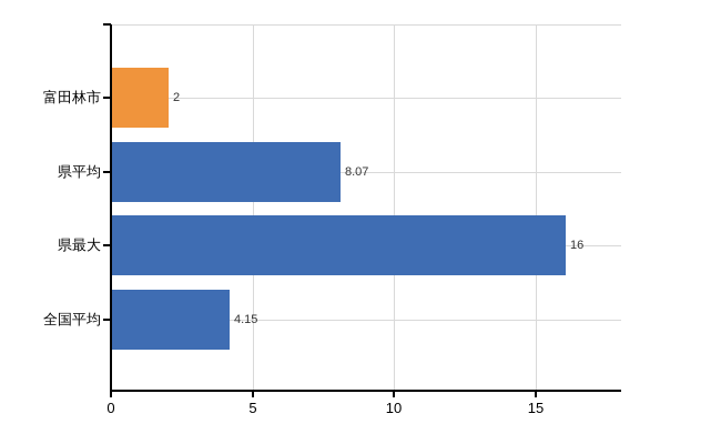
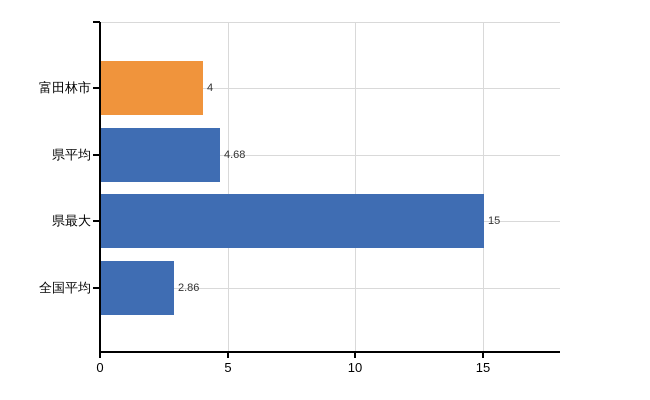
富田林市: 2 -> 4
県平均: 8.07 -> 4.68
県最大: 16 -> 15
全国平均: 4.15 -> 2.86
